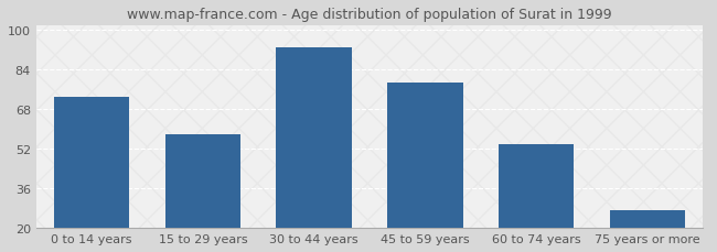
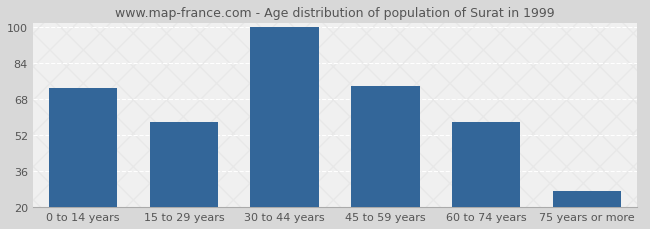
30 to 44 years: 93 -> 100
45 to 59 years: 79 -> 74
60 to 74 years: 54 -> 58
